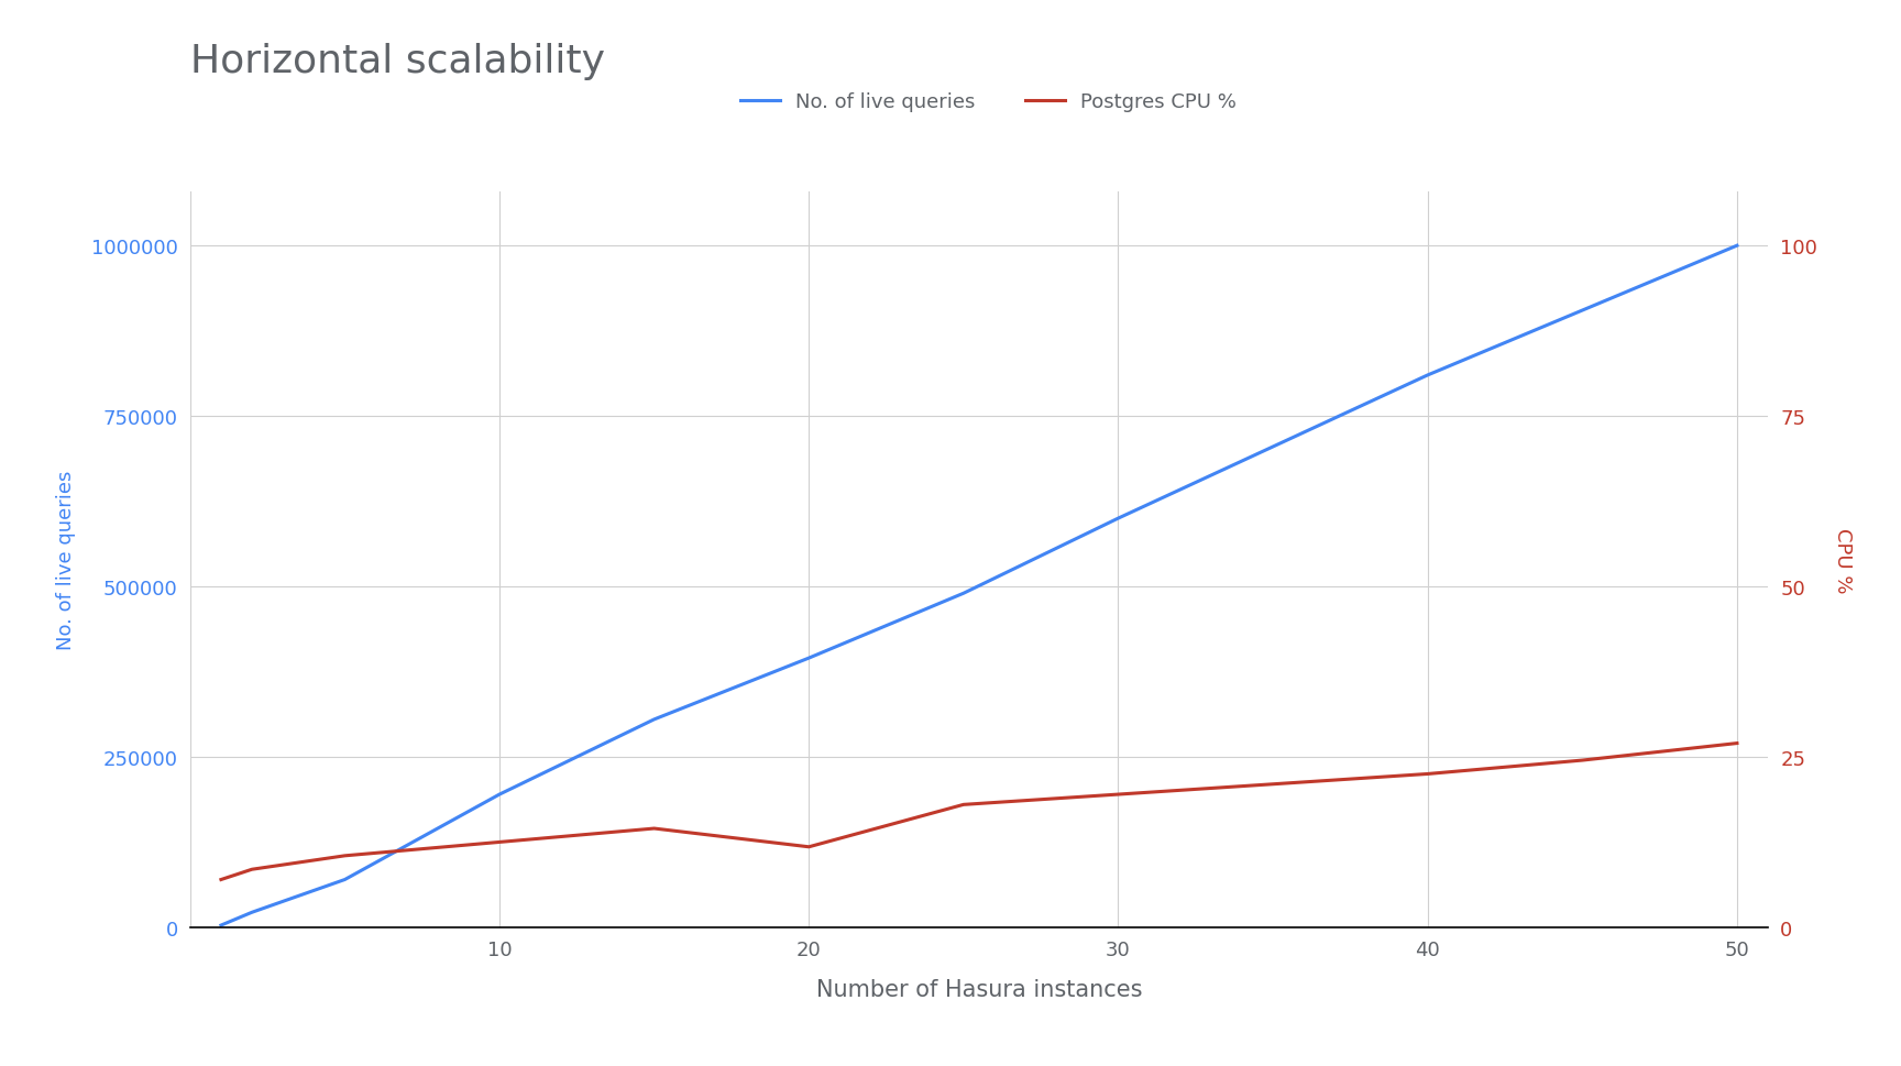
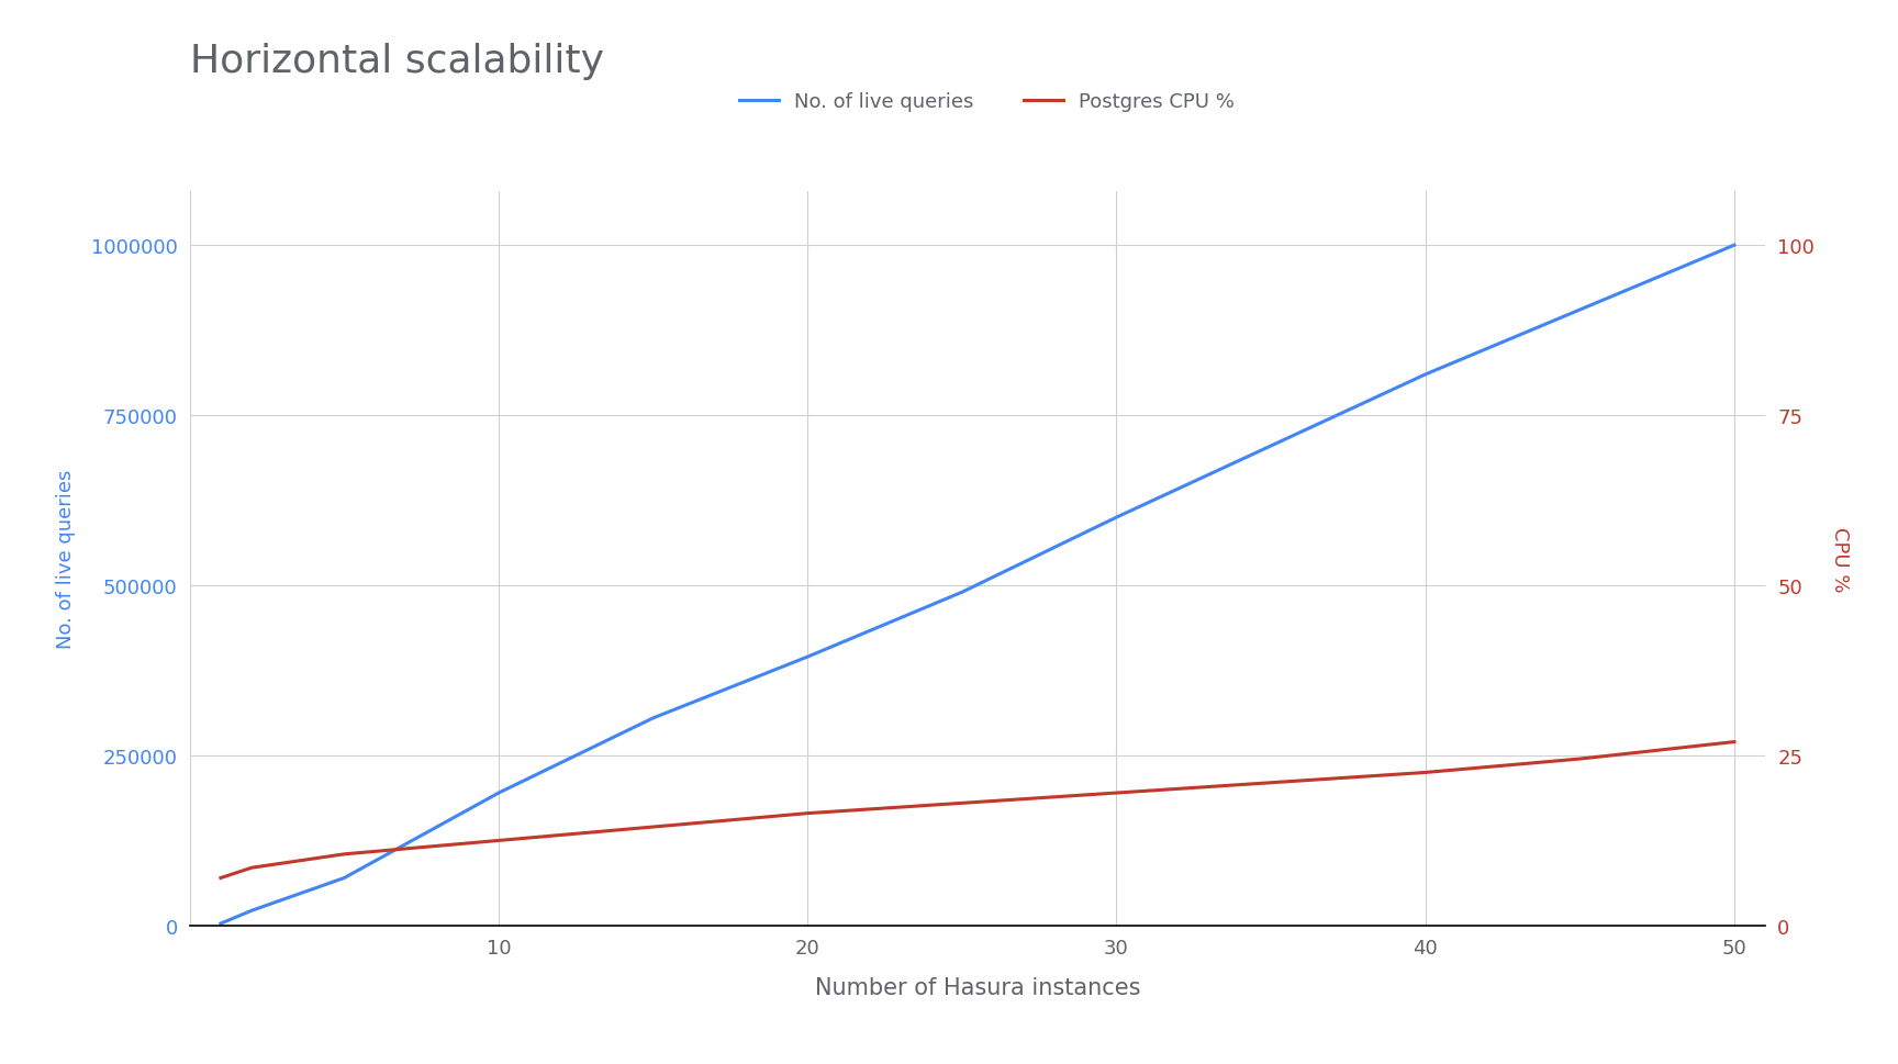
Postgres CPU %/20: 11.8 -> 16.5
